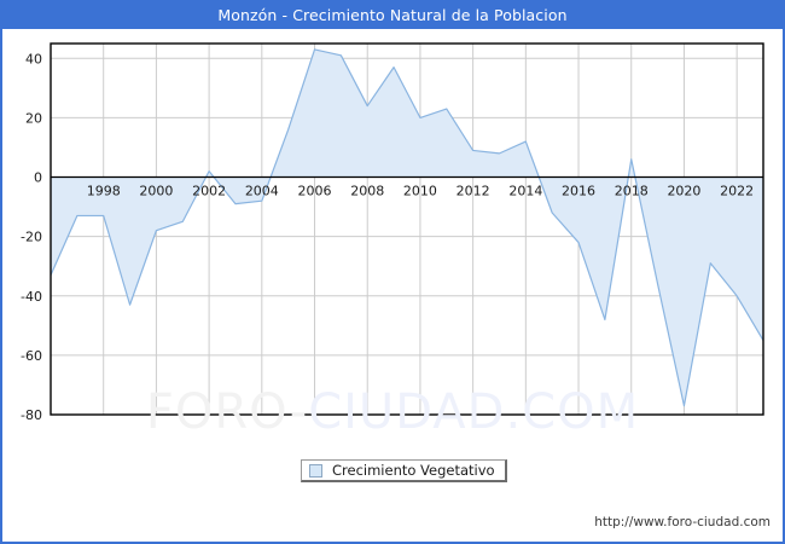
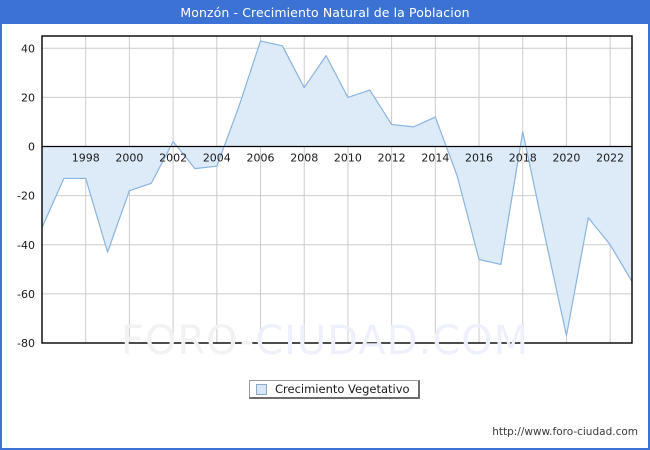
2016: -22 -> -46
